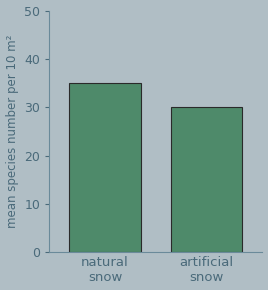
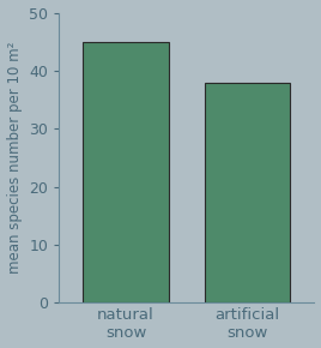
natural snow: 35 -> 45
artificial snow: 30 -> 38
